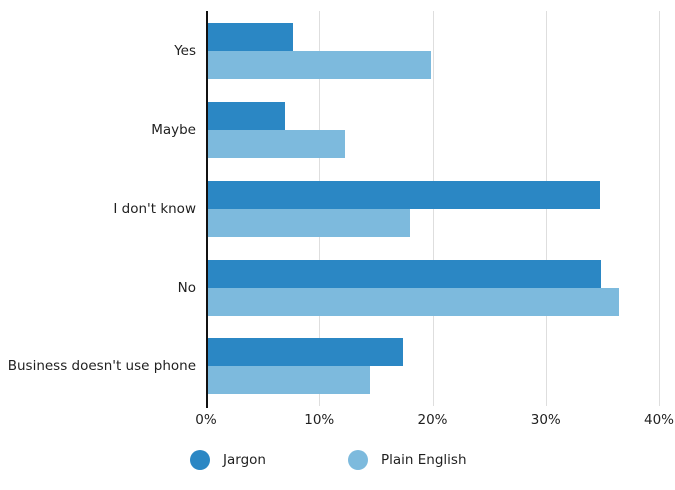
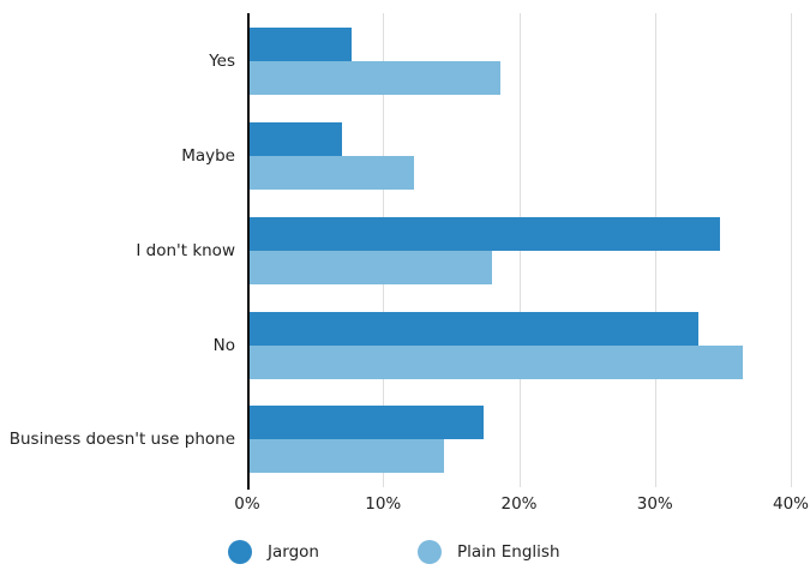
Plain English/Yes: 19.9% -> 18.6%
Jargon/No: 34.9% -> 33.2%
